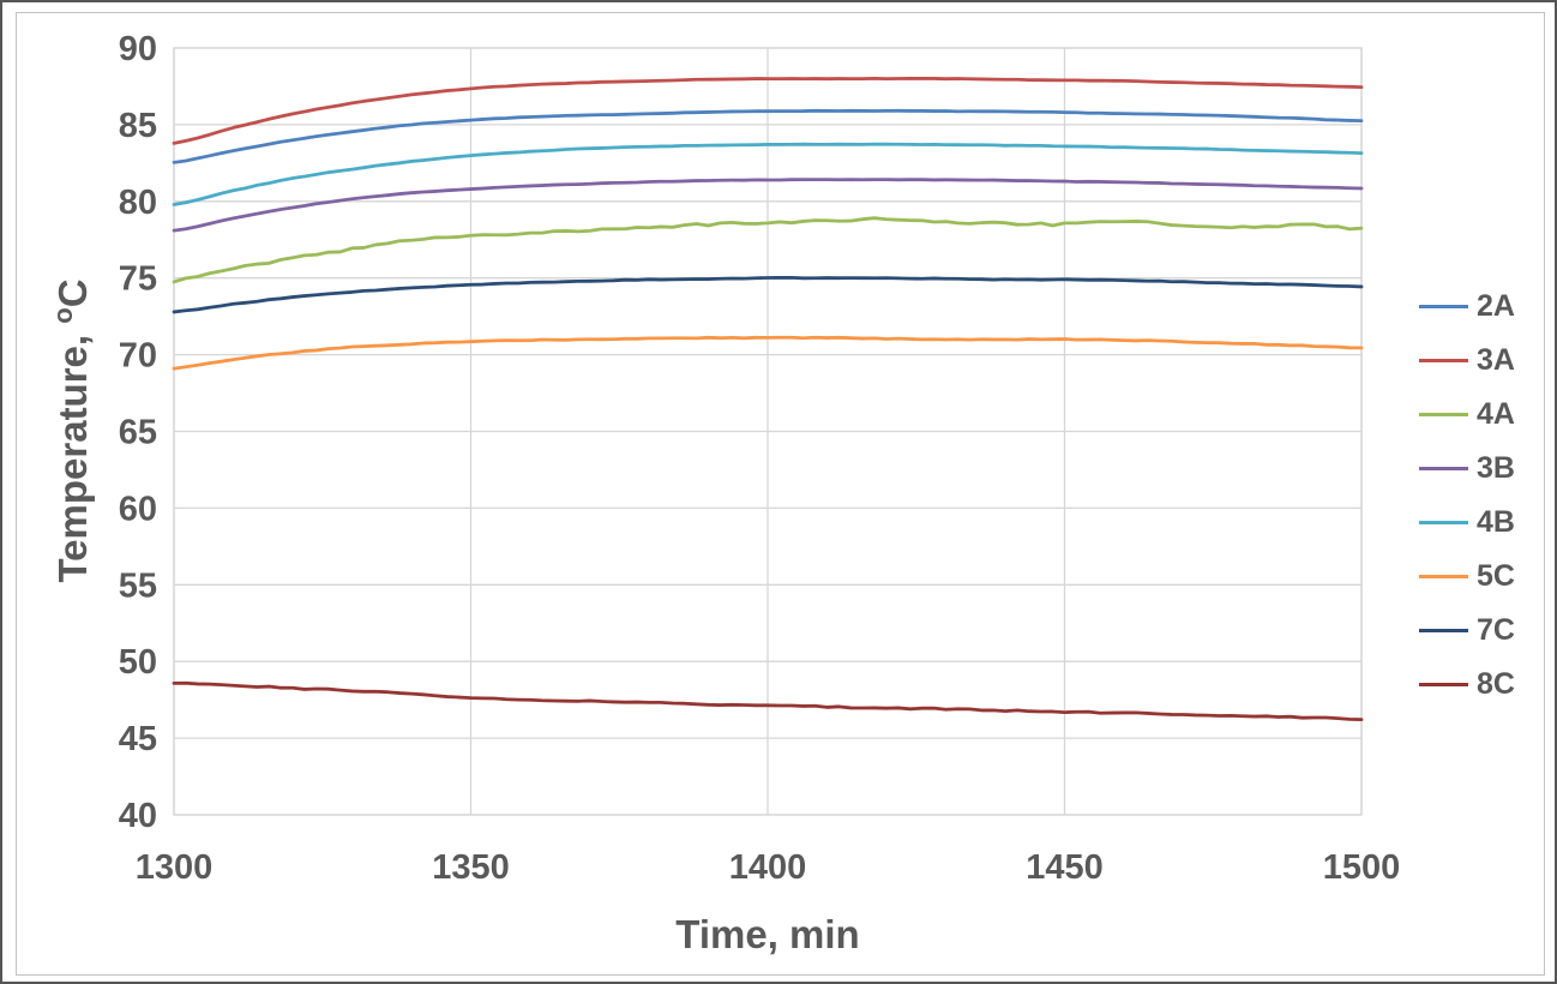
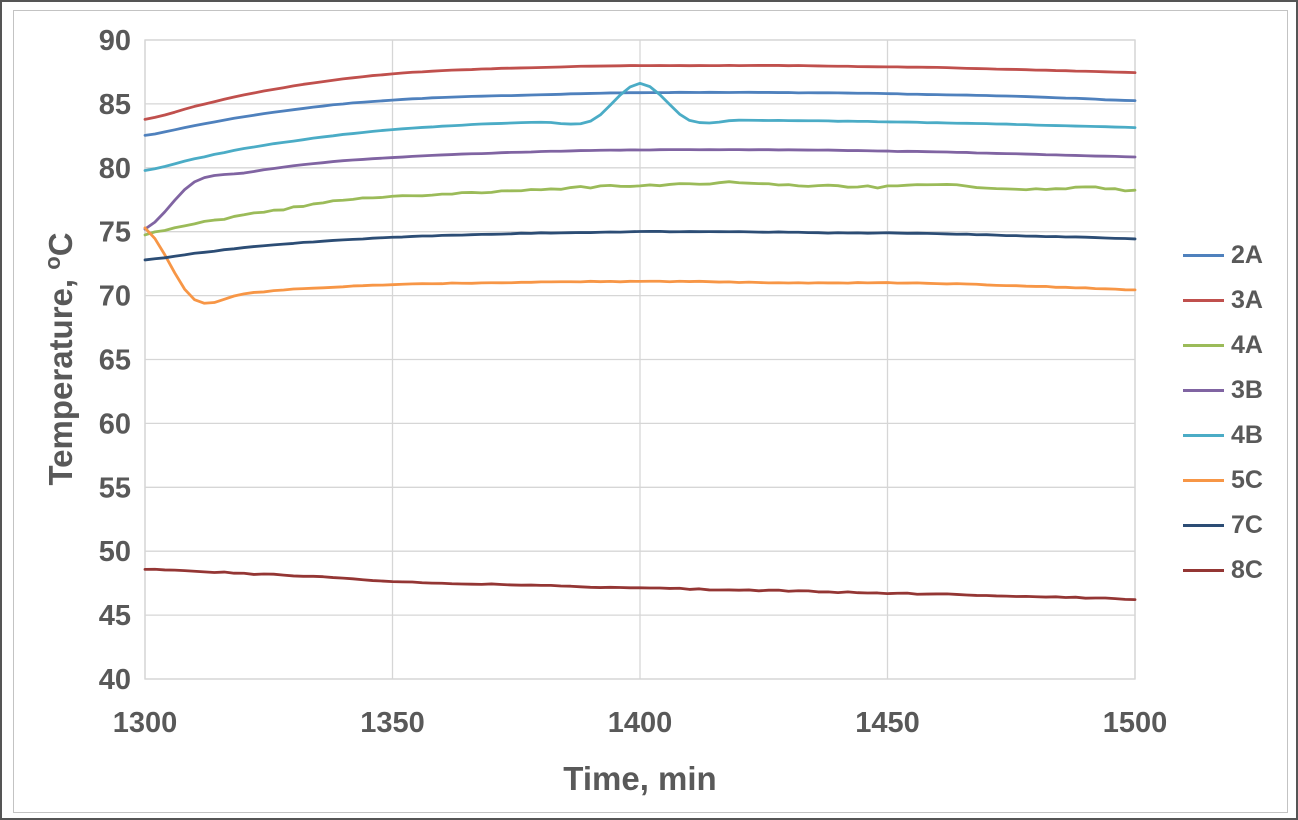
3B/1300: 78.1 -> 75.2
5C/1300: 69.1 -> 75.3
4B/1400: 83.7 -> 86.6
